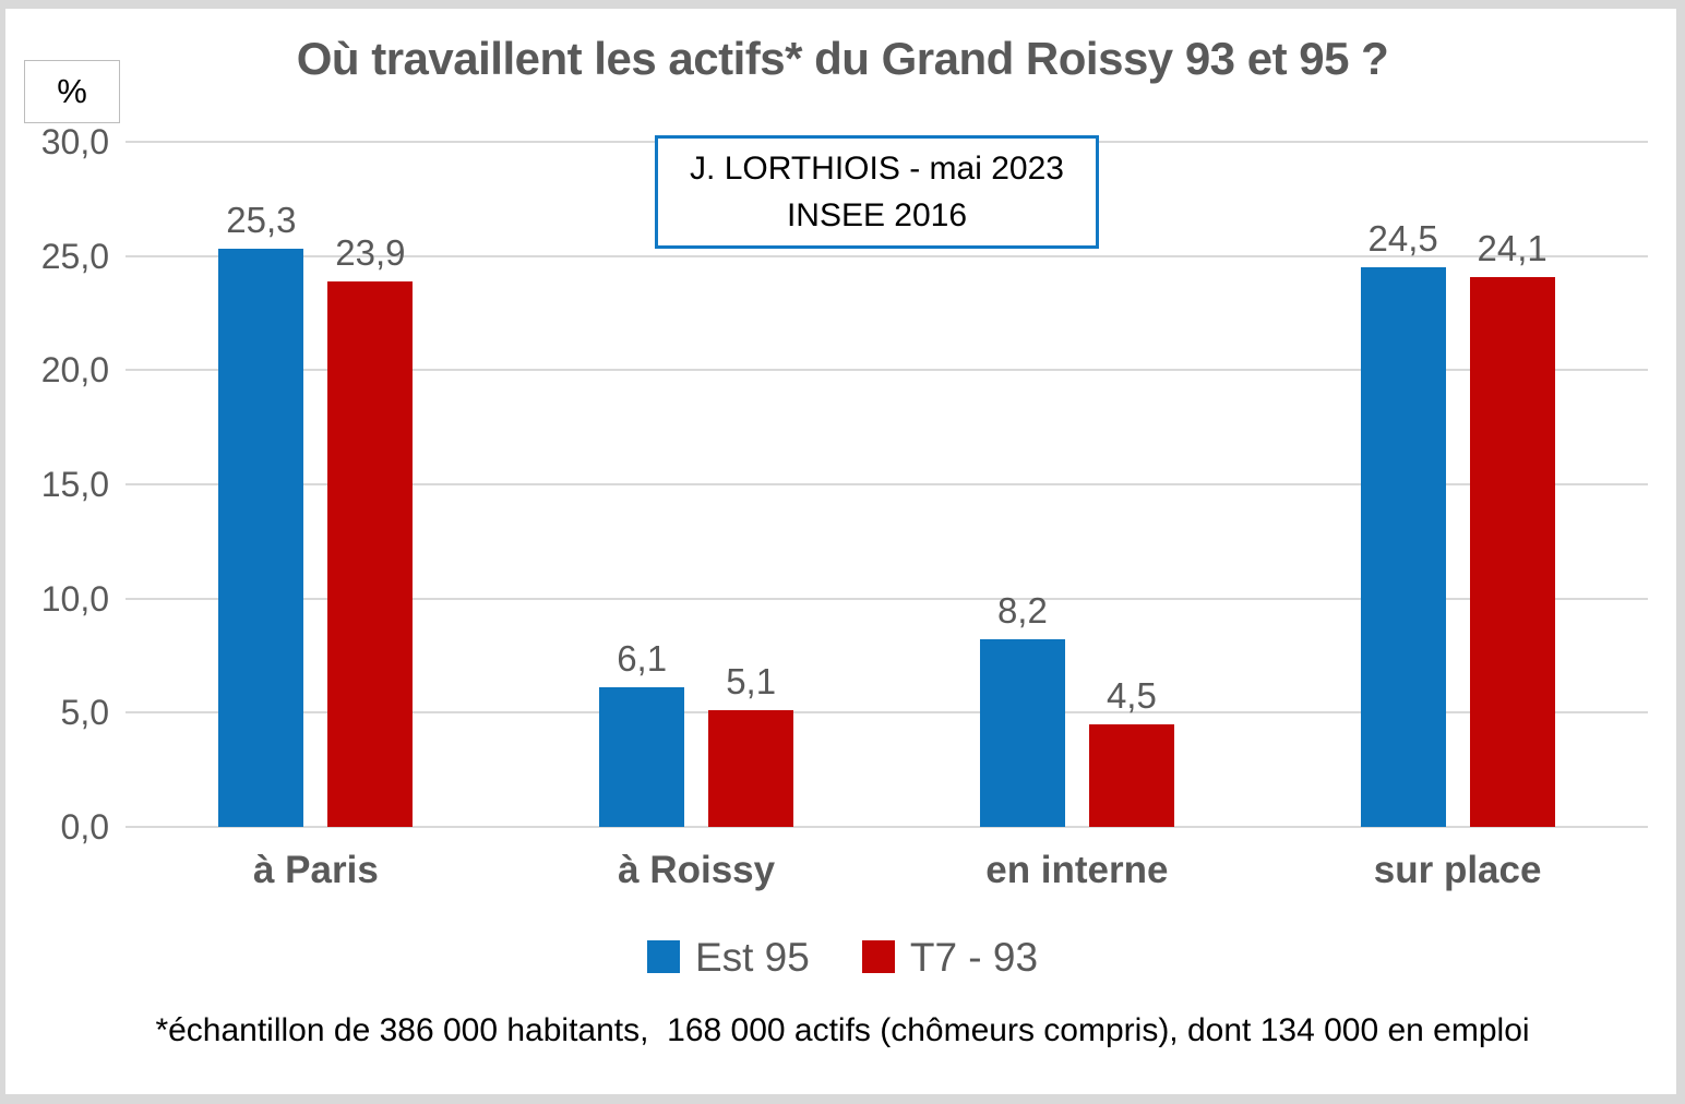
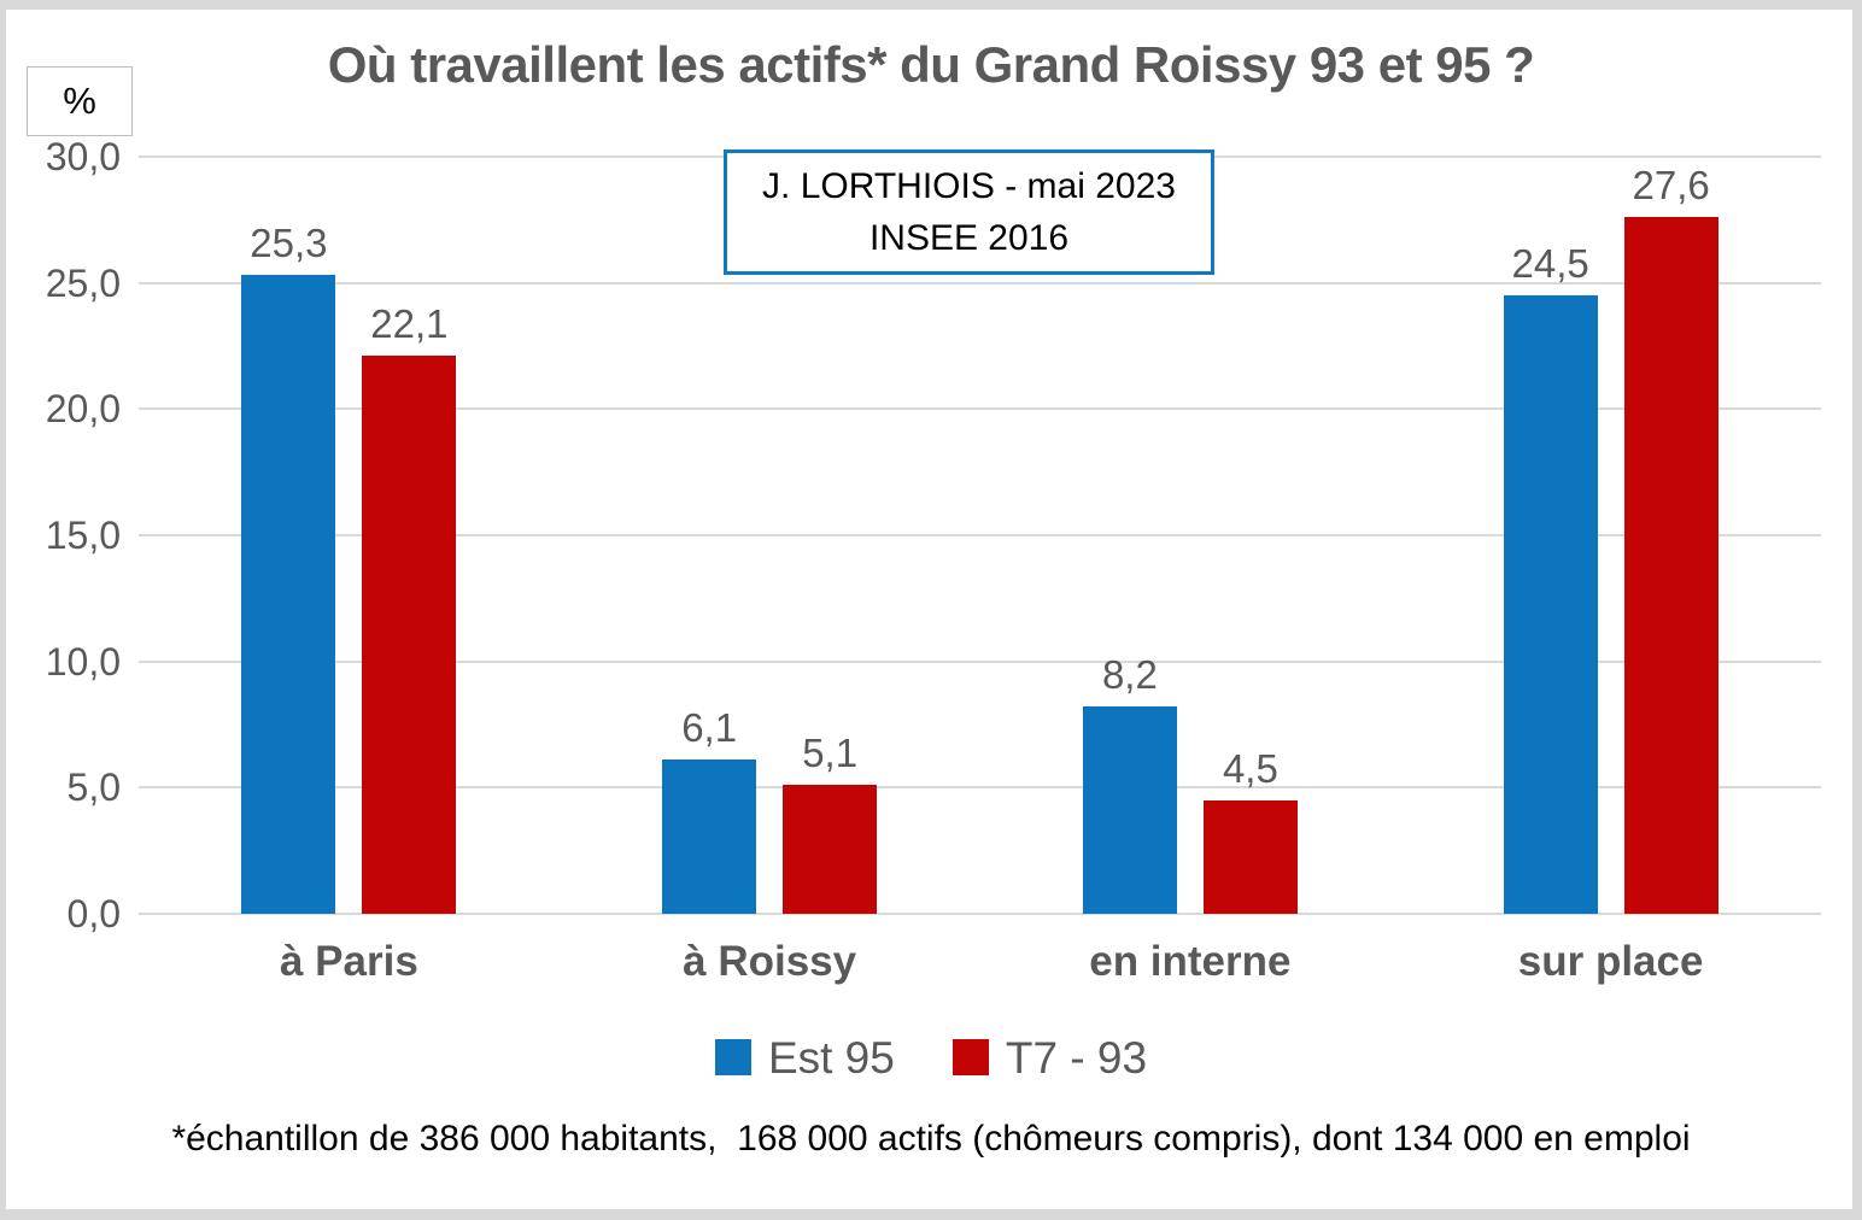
T7 - 93/à Paris: 23,9 -> 22,1
T7 - 93/sur place: 24,1 -> 27,6
